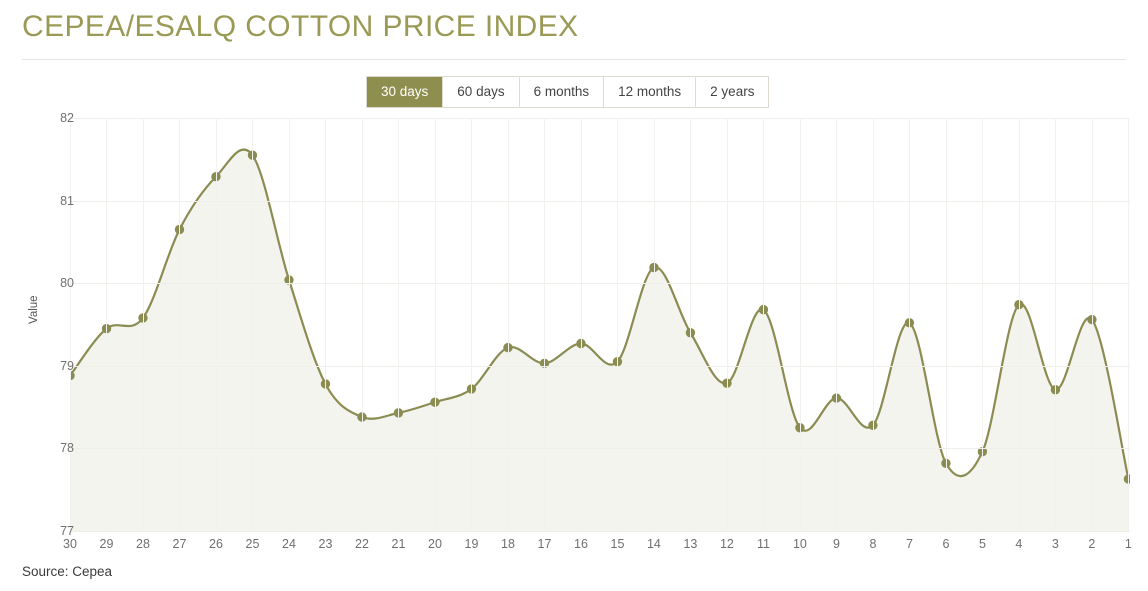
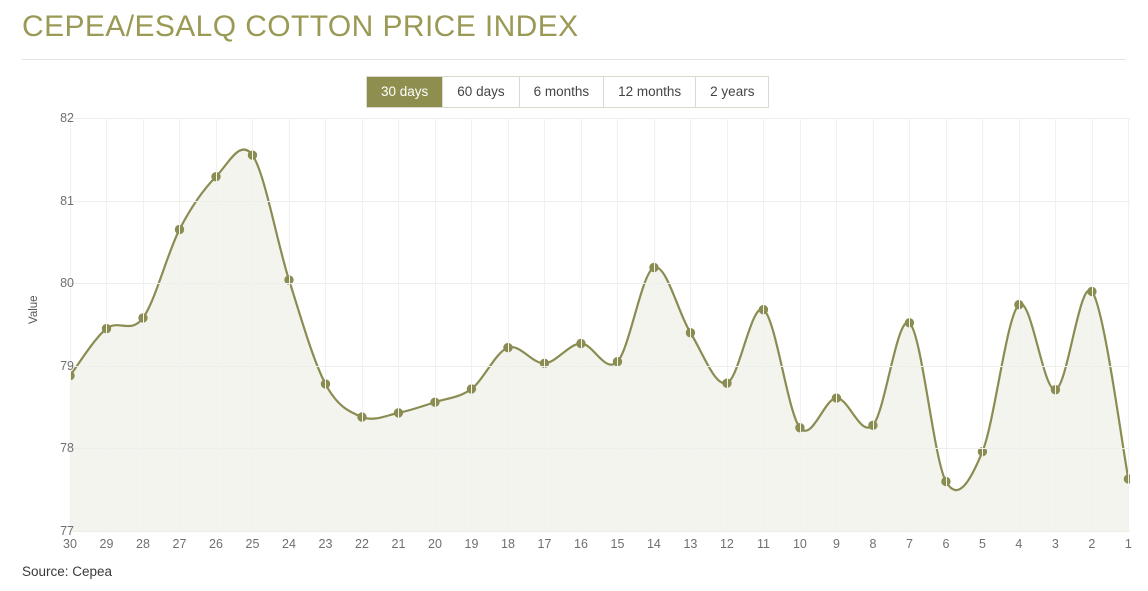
6: 77.8 -> 77.6
2: 79.6 -> 79.9
